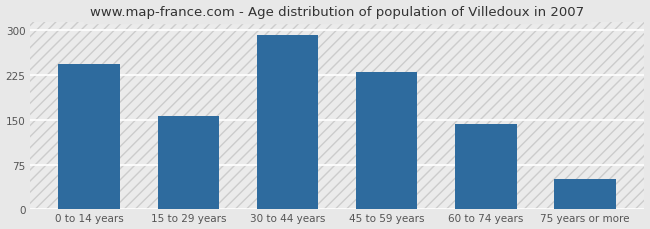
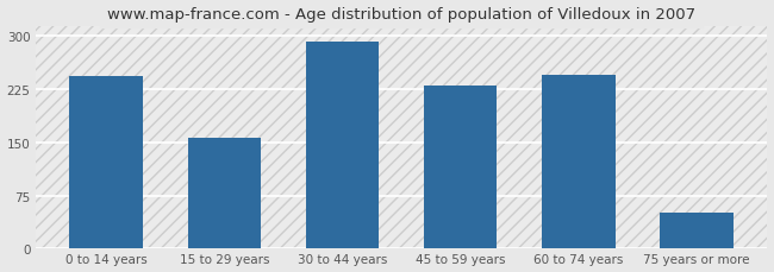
60 to 74 years: 143 -> 246
